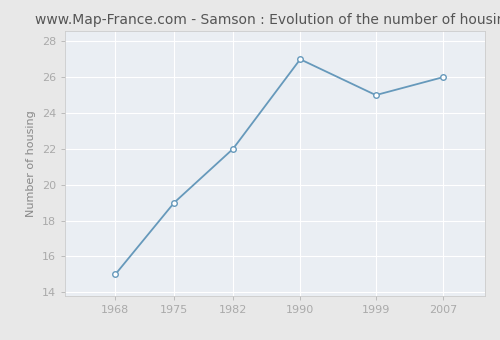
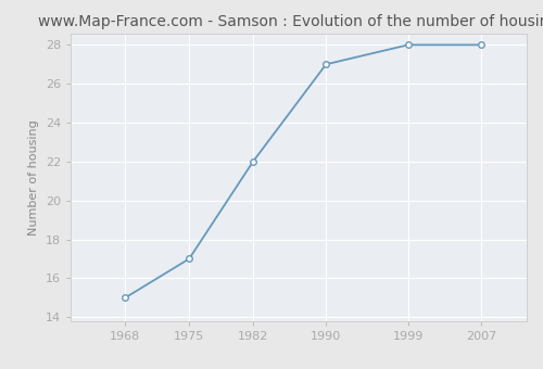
1975: 19 -> 17
1999: 25 -> 28
2007: 26 -> 28
